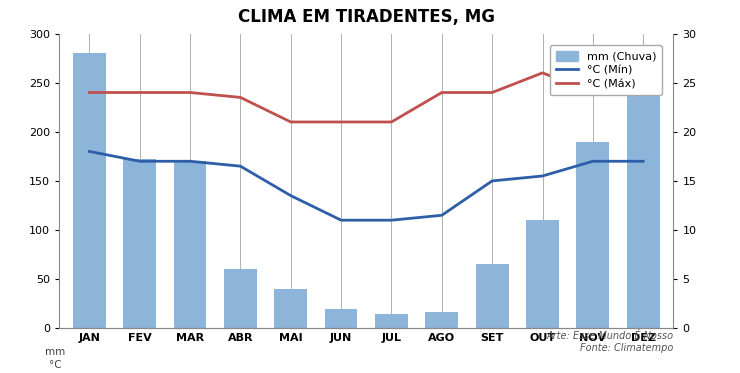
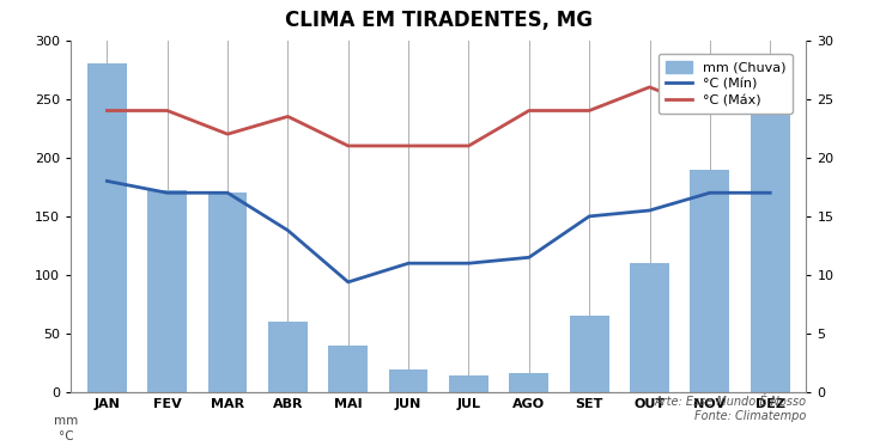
°C (Máx)/MAR: 24.0 -> 22.0
°C (Mín)/ABR: 16.5 -> 13.8
°C (Mín)/MAI: 13.5 -> 9.4
